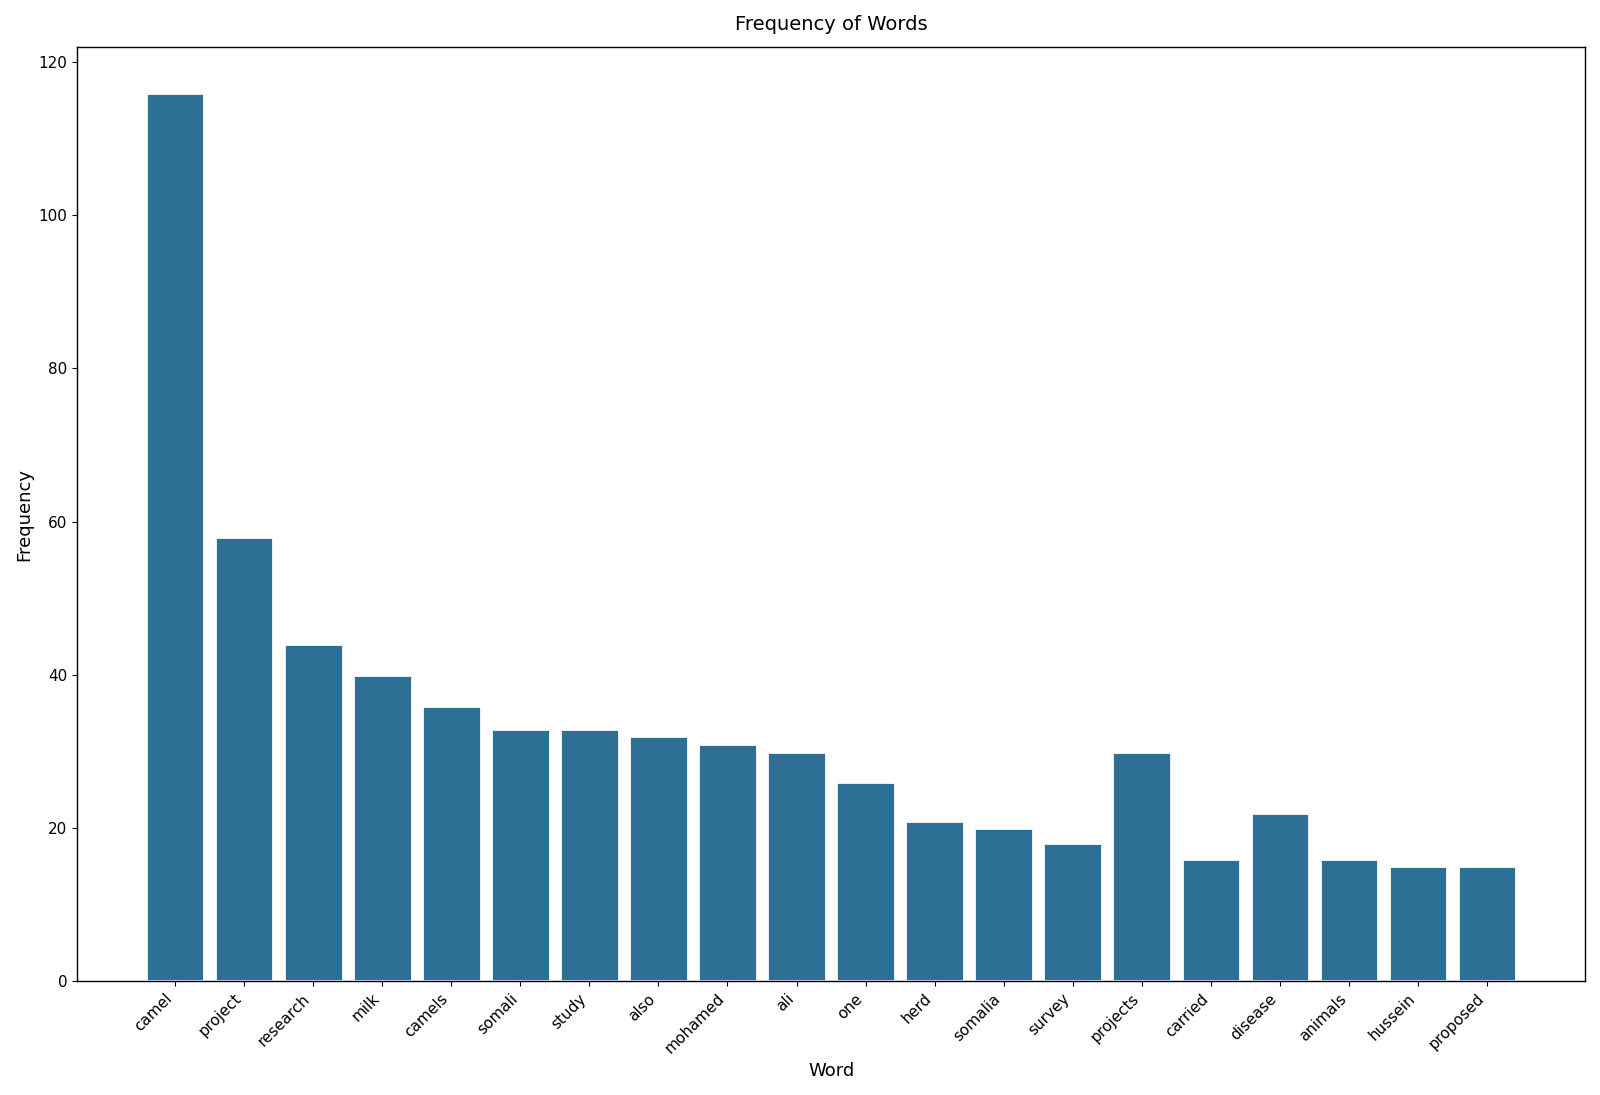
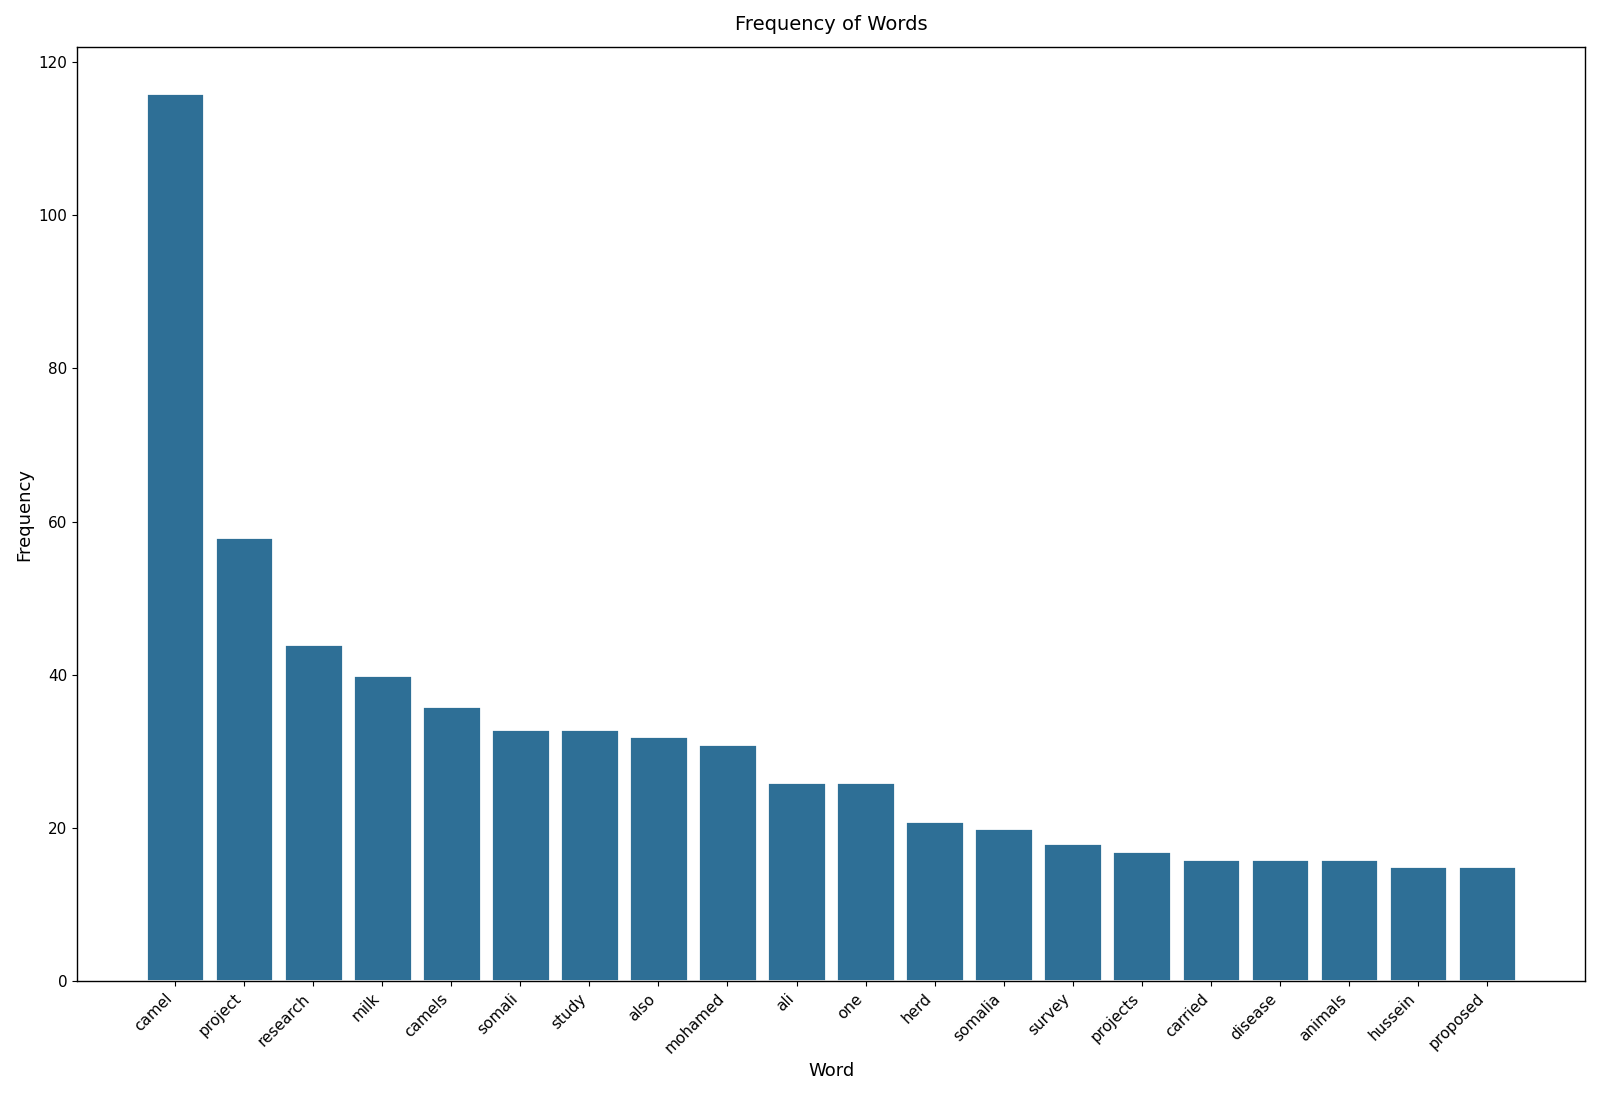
ali: 30 -> 26
projects: 30 -> 17
disease: 22 -> 16
